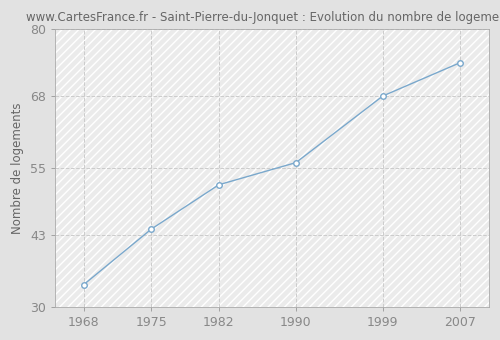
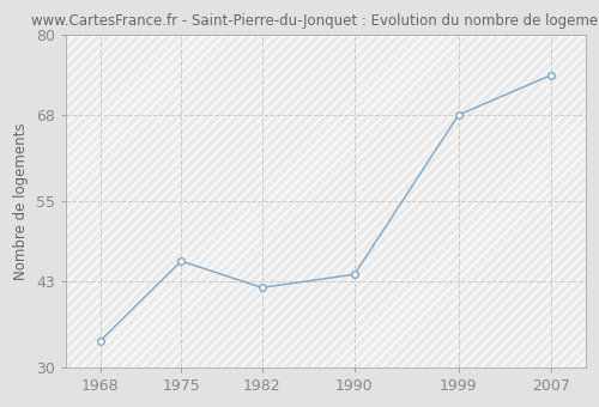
1975: 44 -> 46
1982: 52 -> 42
1990: 56 -> 44
